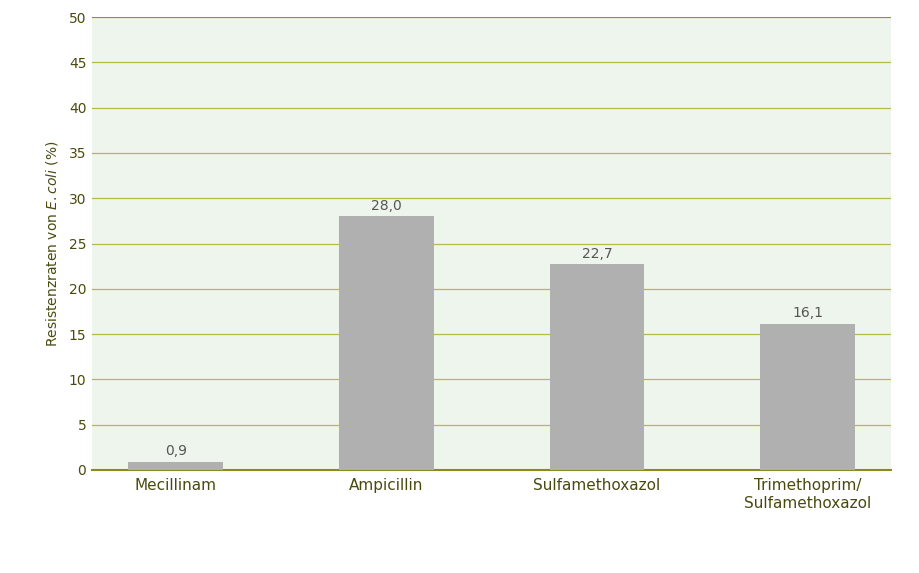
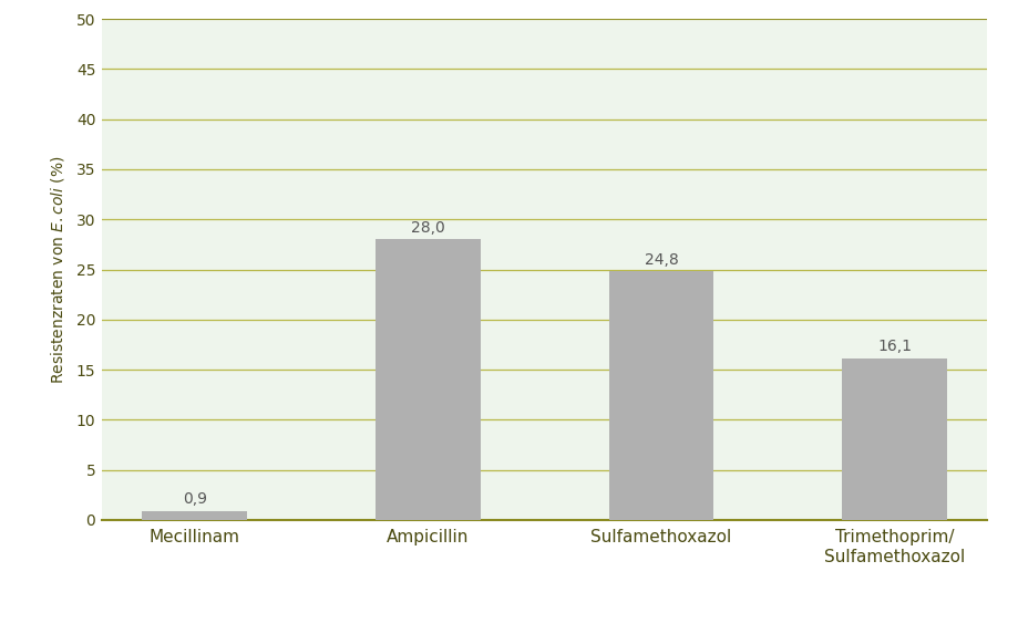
Sulfamethoxazol: 22,7 -> 24,8
